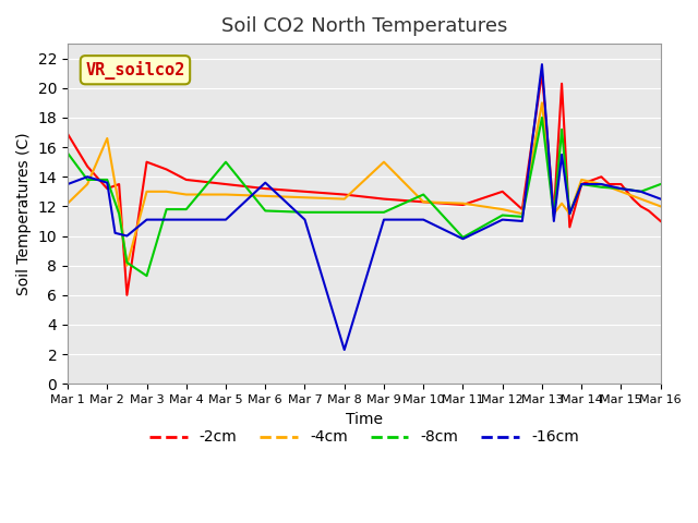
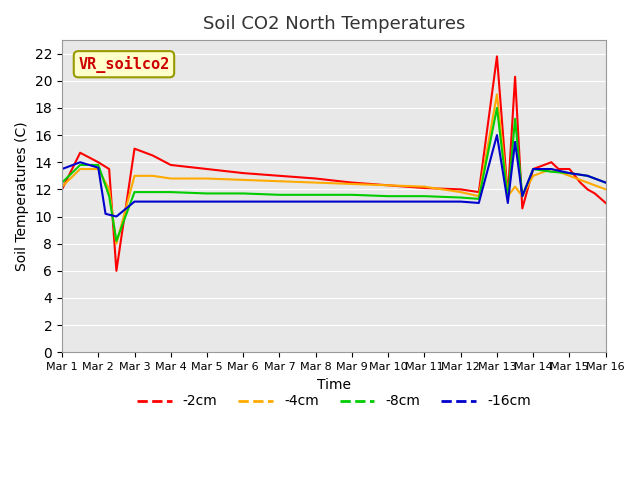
-2cm/Mar 1: 16.9 -> 12.0
-8cm/Mar 1: 15.6 -> 12.5
-2cm/Mar 2: 13.2 -> 14.0
-4cm/Mar 2: 16.6 -> 13.5
-8cm/Mar 3: 7.3 -> 11.8
-8cm/Mar 5: 15.0 -> 11.7
-16cm/Mar 6: 13.6 -> 11.1
-16cm/Mar 8: 2.3 -> 11.1
-4cm/Mar 9: 15.0 -> 12.4
-8cm/Mar 10: 12.8 -> 11.5
-8cm/Mar 11: 9.9 -> 11.5
-16cm/Mar 11: 9.8 -> 11.1
-2cm/Mar 12: 13.0 -> 12.0
-2cm/Mar 13: 21.0 -> 21.8
-16cm/Mar 13: 21.6 -> 16.0
-4cm/Mar 14: 13.8 -> 13.0
-8cm/Mar 16: 13.5 -> 12.5
